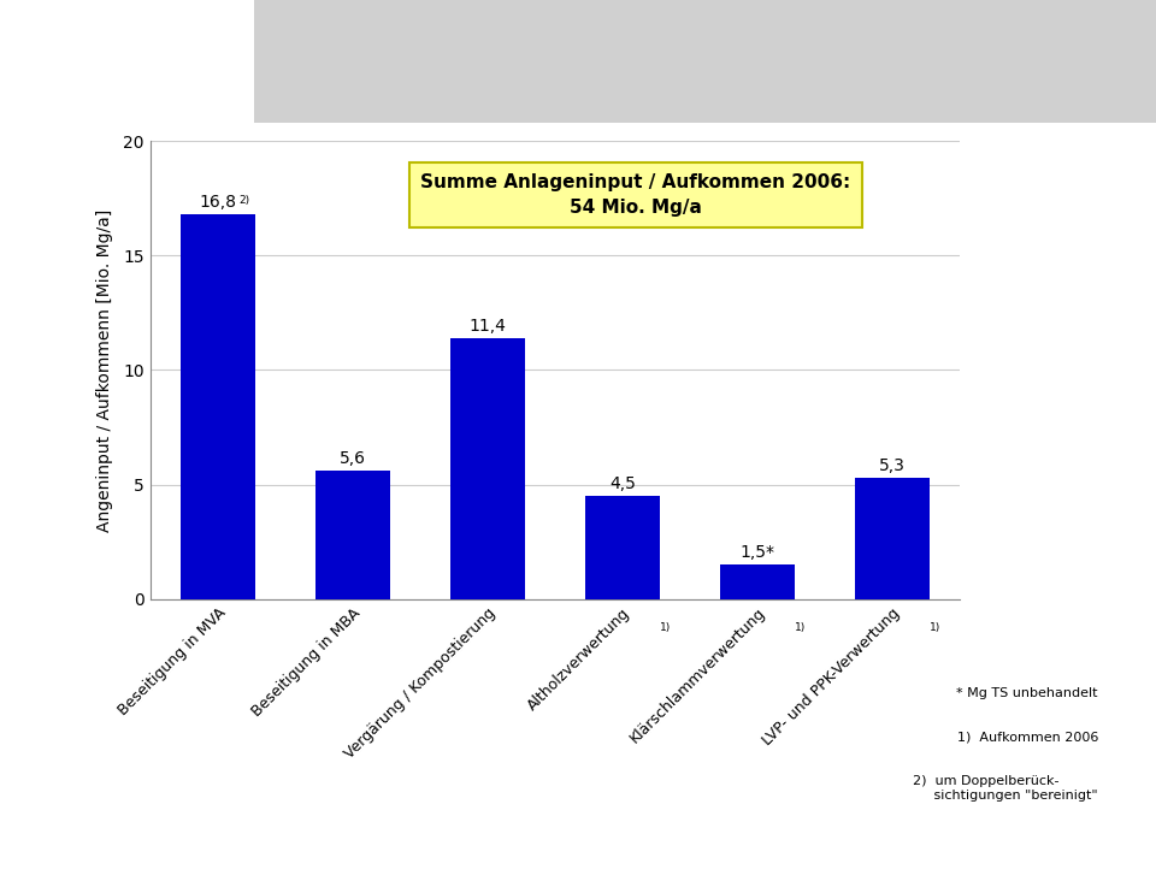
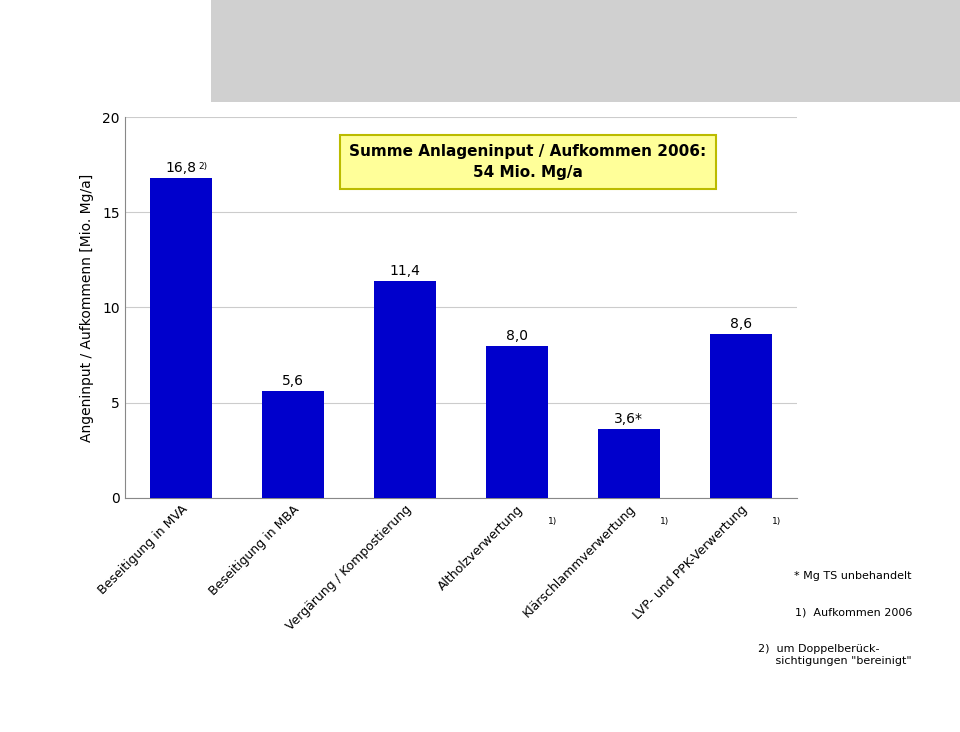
Altholzverwertung: 4,5 -> 8,0
Klärschlammverwertung: 1,5* -> 3,6*
LVP- und PPK-Verwertung: 5,3 -> 8,6
